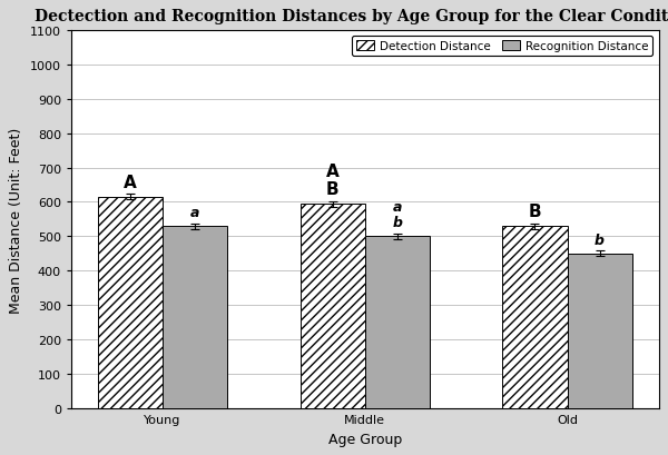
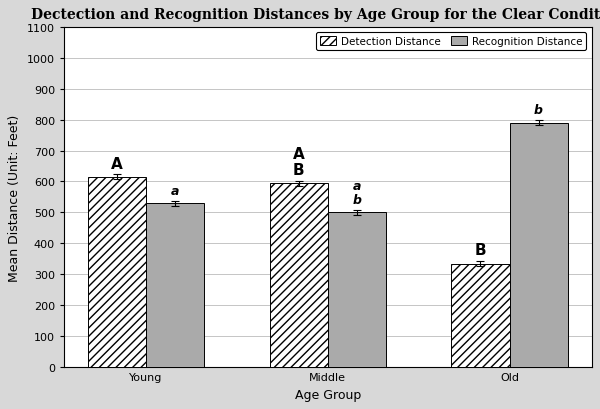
Detection Distance/Old: 530 -> 335
Recognition Distance/Old: 450 -> 790
